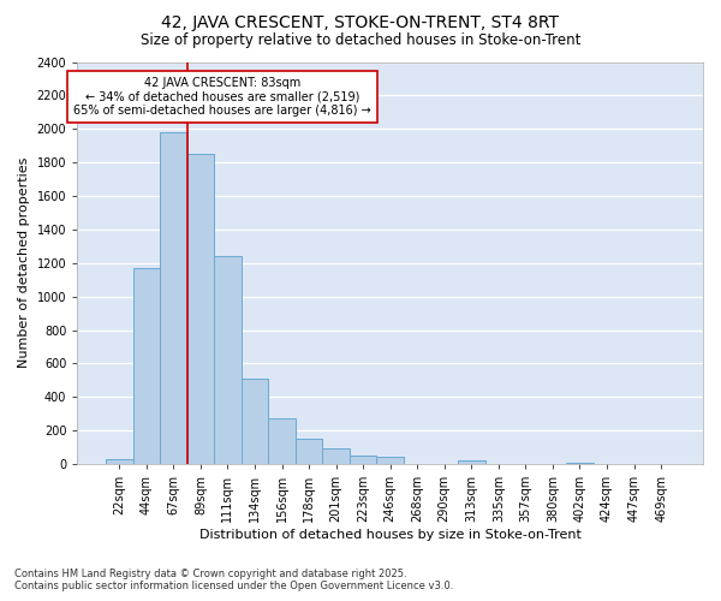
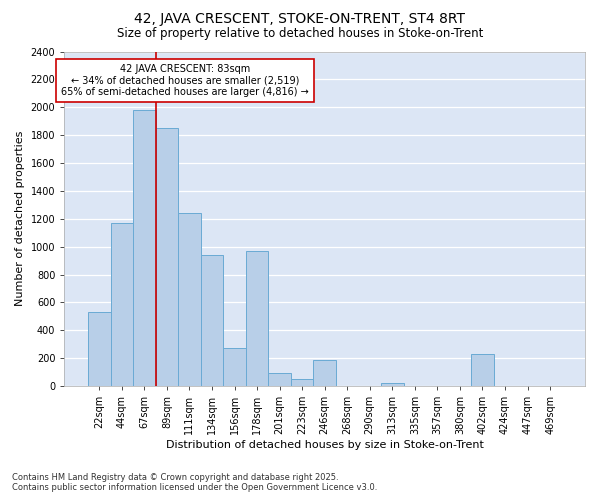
22sqm: 30 -> 530
134sqm: 510 -> 940
178sqm: 150 -> 970
246sqm: 40 -> 190
402sqm: 10 -> 230
